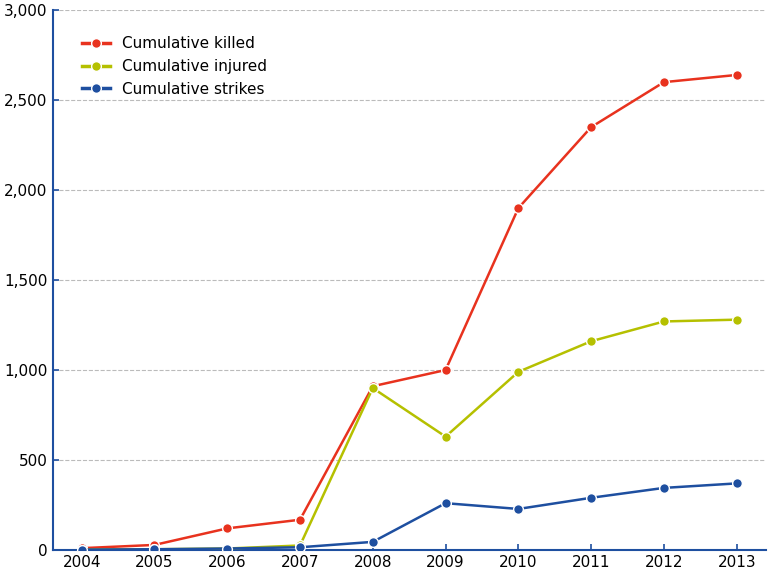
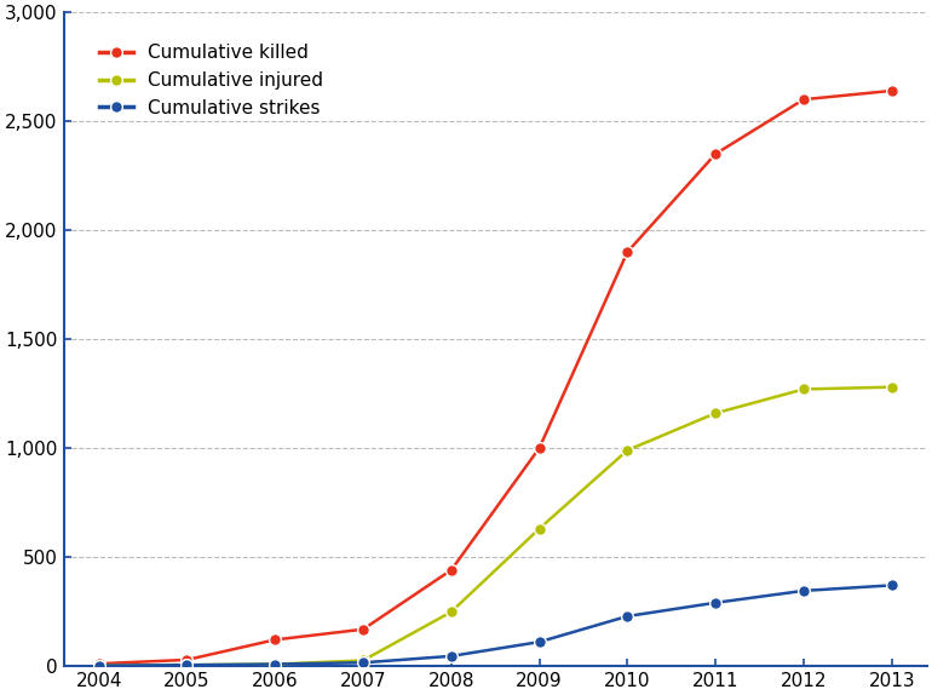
Cumulative killed/2008: 910 -> 440
Cumulative injured/2008: 900 -> 250
Cumulative strikes/2009: 260 -> 110
